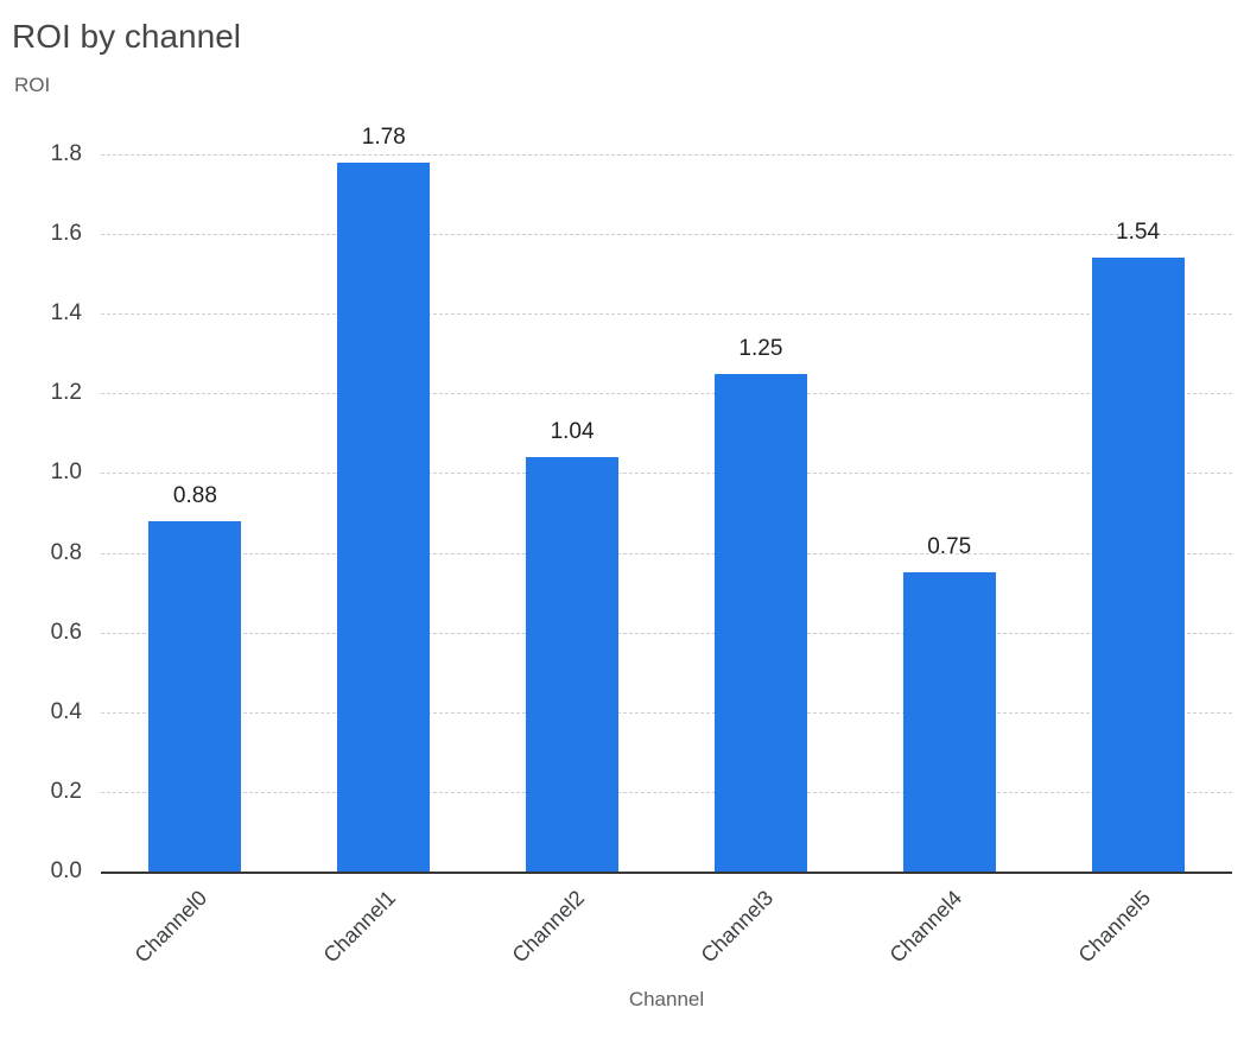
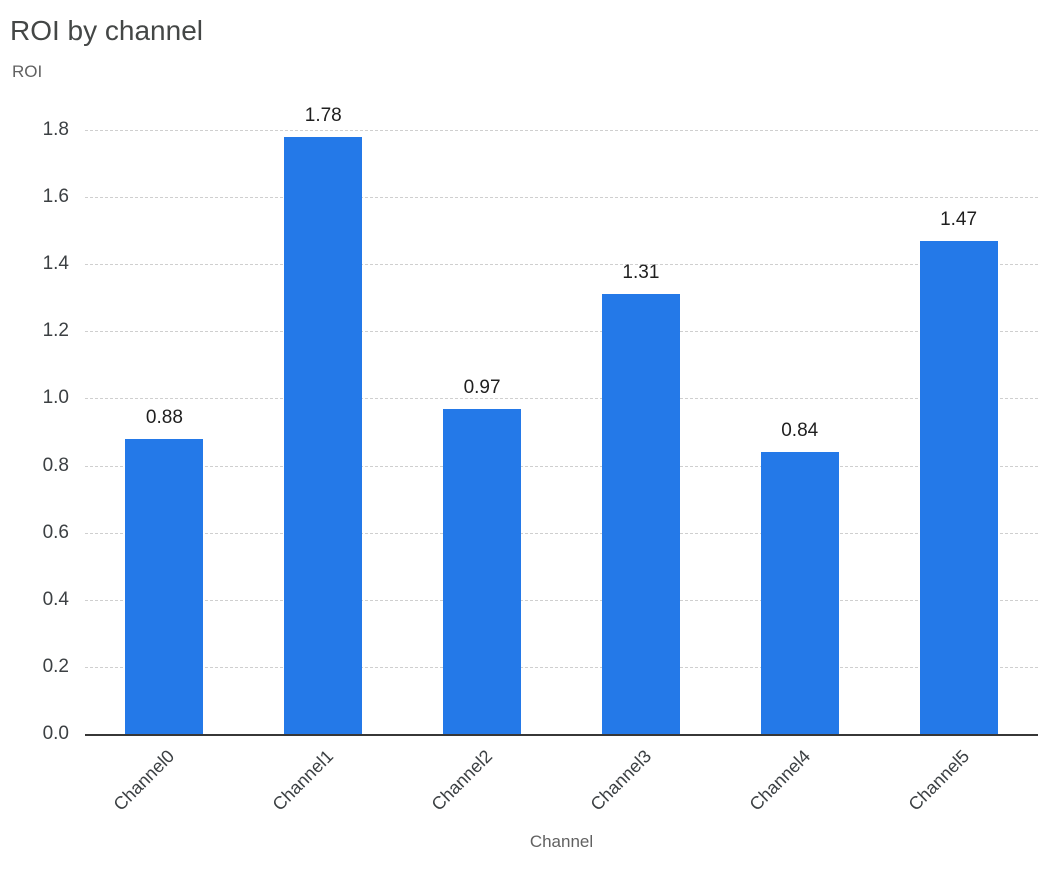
Channel2: 1.04 -> 0.97
Channel3: 1.25 -> 1.31
Channel4: 0.75 -> 0.84
Channel5: 1.54 -> 1.47
